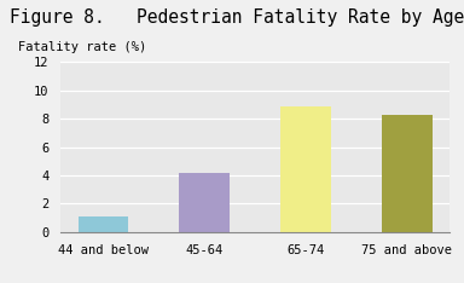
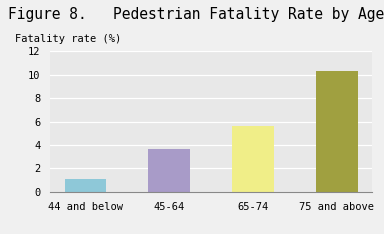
45-64: 4.2 -> 3.6
65-74: 8.9 -> 5.7
75 and above: 8.3 -> 10.3
